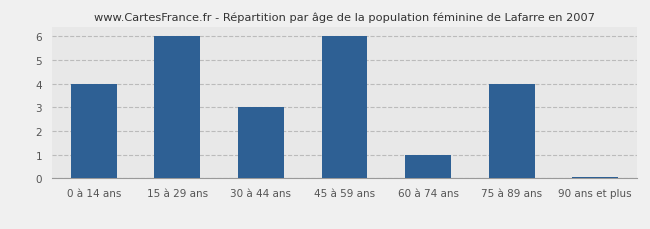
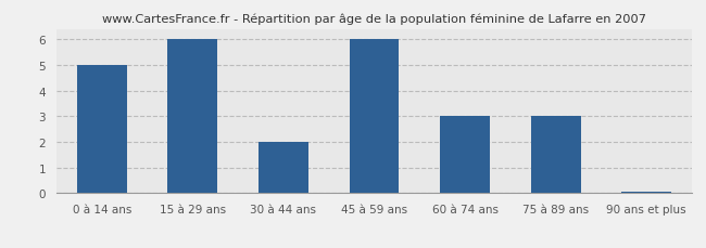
0 à 14 ans: 4.00 -> 5.00
30 à 44 ans: 3.00 -> 2.00
60 à 74 ans: 1.00 -> 3.00
75 à 89 ans: 4.00 -> 3.00
